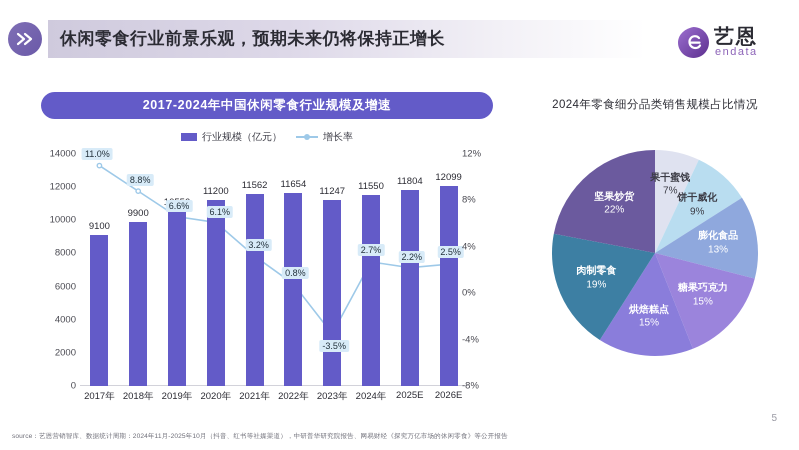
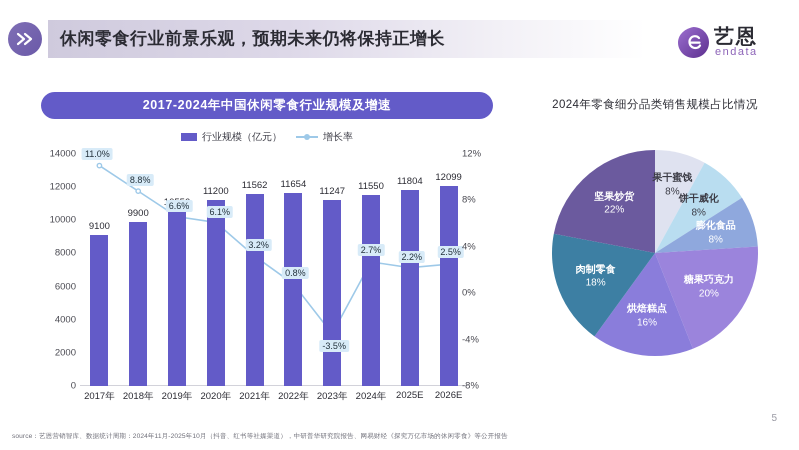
2024年零食细分品类销售规模占比情况/果干蜜饯: 7% -> 8%
2024年零食细分品类销售规模占比情况/饼干威化: 9% -> 8%
2024年零食细分品类销售规模占比情况/膨化食品: 13% -> 8%
2024年零食细分品类销售规模占比情况/糖果巧克力: 15% -> 20%
2024年零食细分品类销售规模占比情况/烘焙糕点: 15% -> 16%
2024年零食细分品类销售规模占比情况/肉制零食: 19% -> 18%
